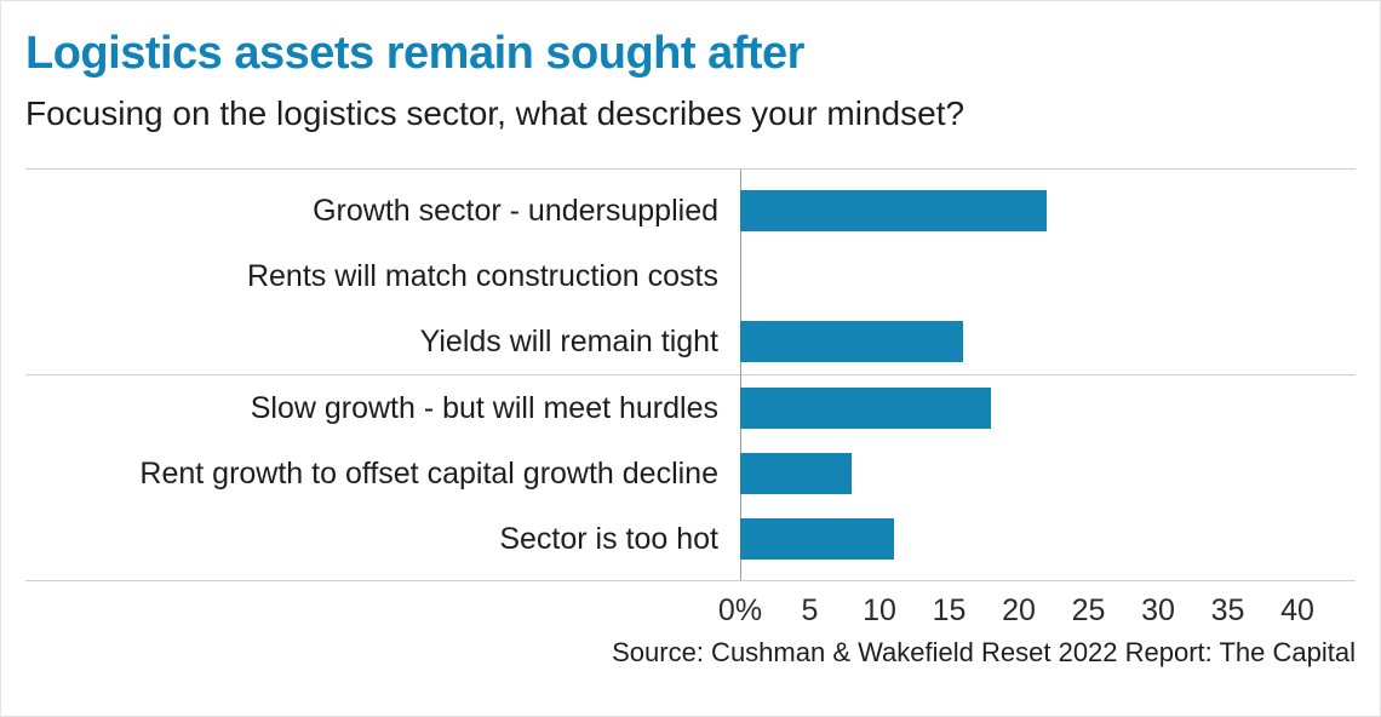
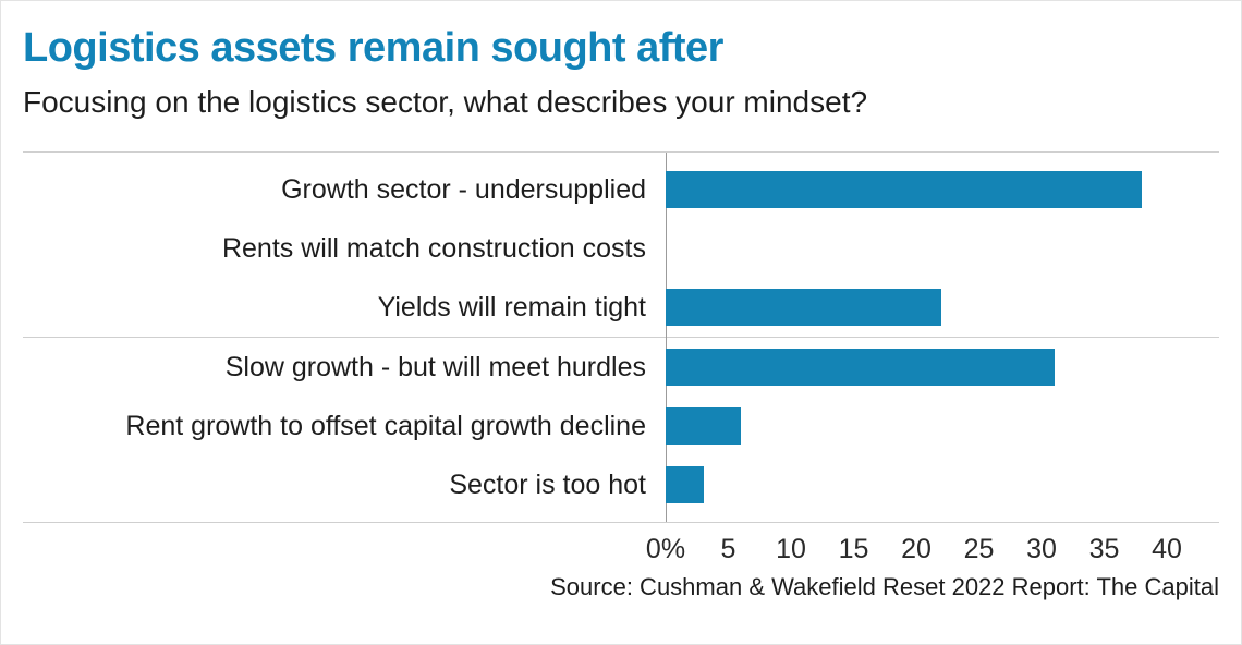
Growth sector - undersupplied: 22 -> 38
Yields will remain tight: 16 -> 22
Slow growth - but will meet hurdles: 18 -> 31
Rent growth to offset capital growth decline: 8 -> 6
Sector is too hot: 11 -> 3
